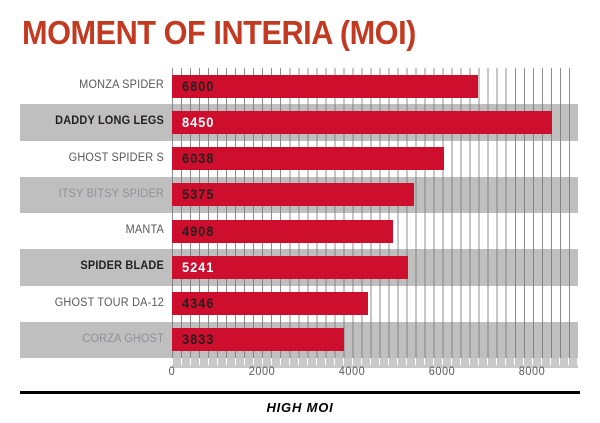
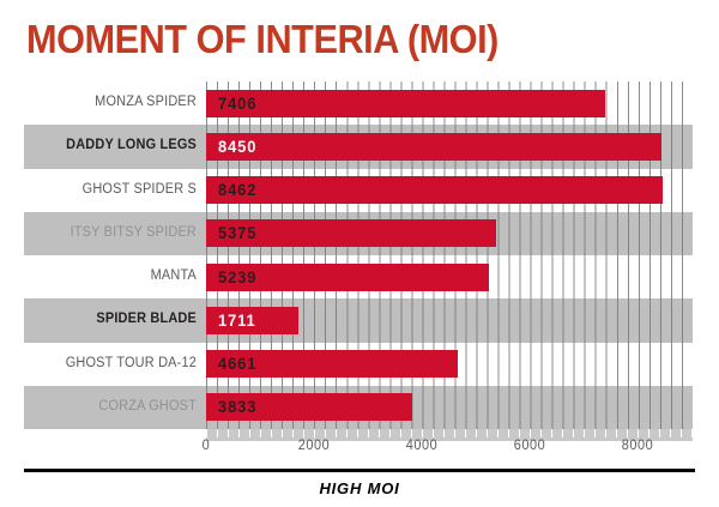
MONZA SPIDER: 6800 -> 7406
GHOST SPIDER S: 6038 -> 8462
MANTA: 4908 -> 5239
SPIDER BLADE: 5241 -> 1711
GHOST TOUR DA-12: 4346 -> 4661
